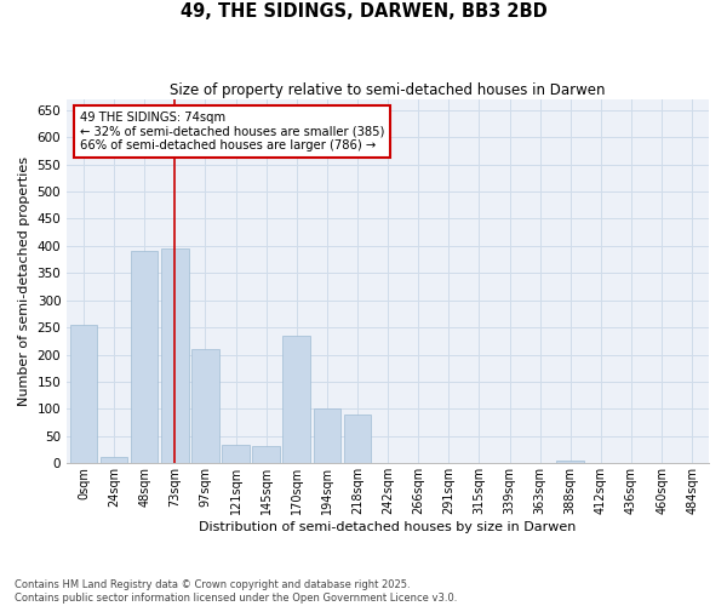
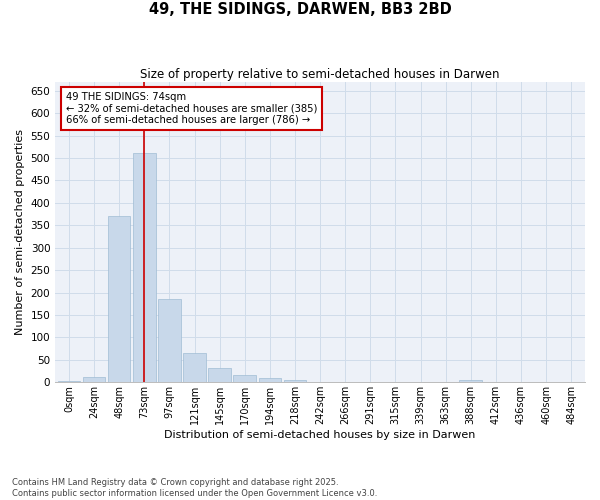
0sqm: 255 -> 2
48sqm: 390 -> 370
73sqm: 395 -> 510
97sqm: 210 -> 185
121sqm: 35 -> 65
170sqm: 235 -> 17
194sqm: 100 -> 10
218sqm: 90 -> 6
